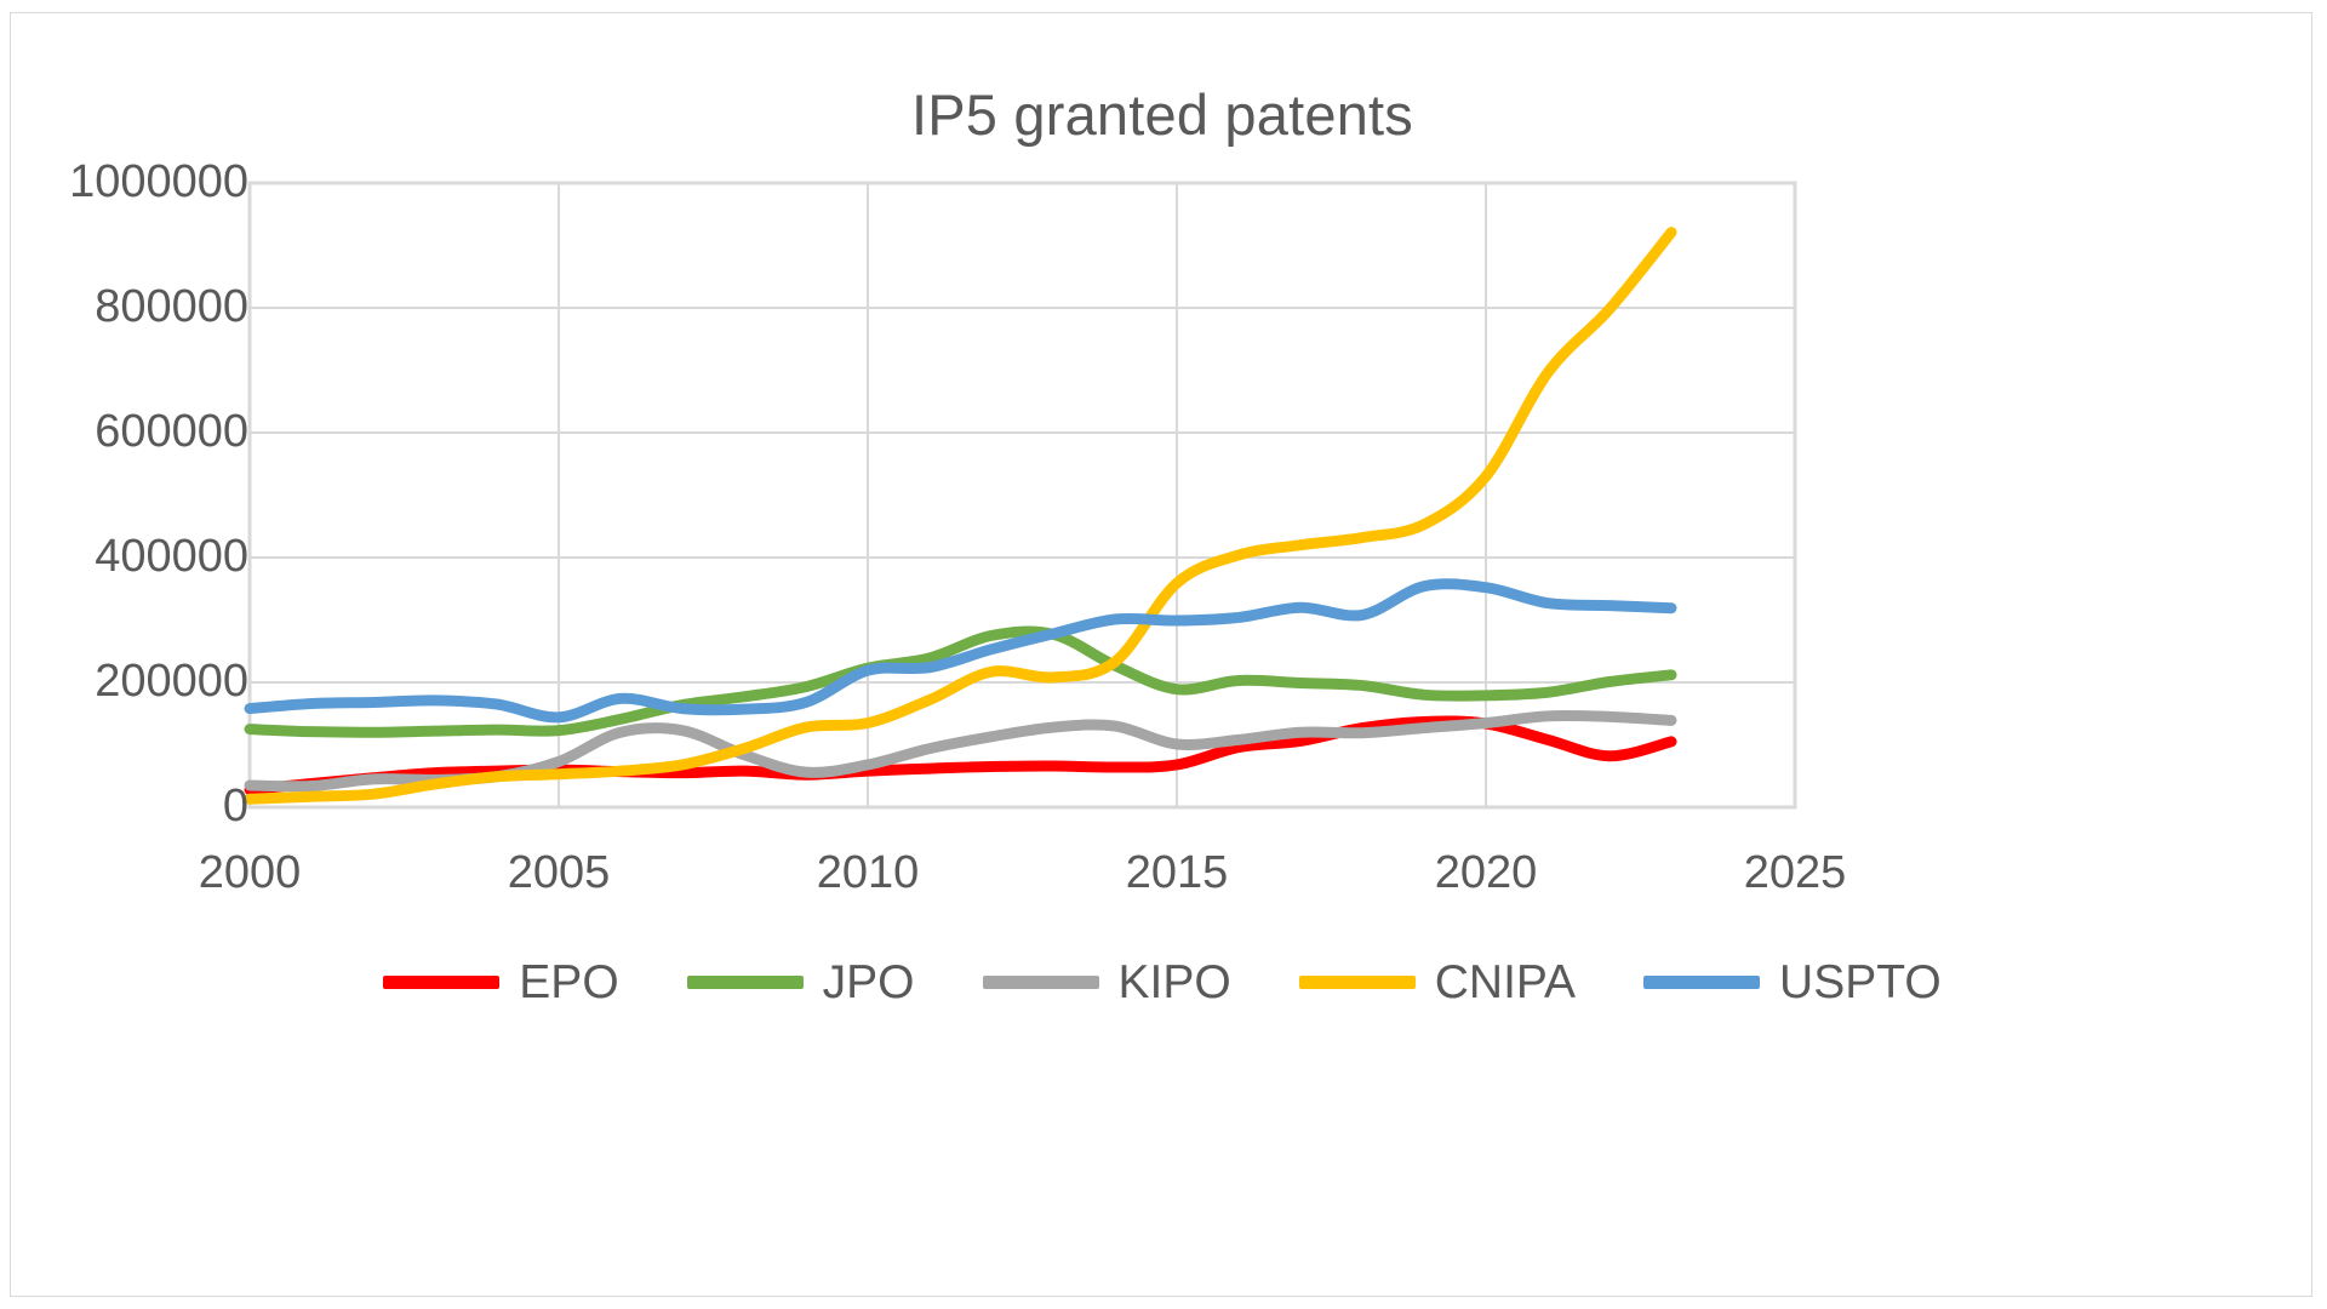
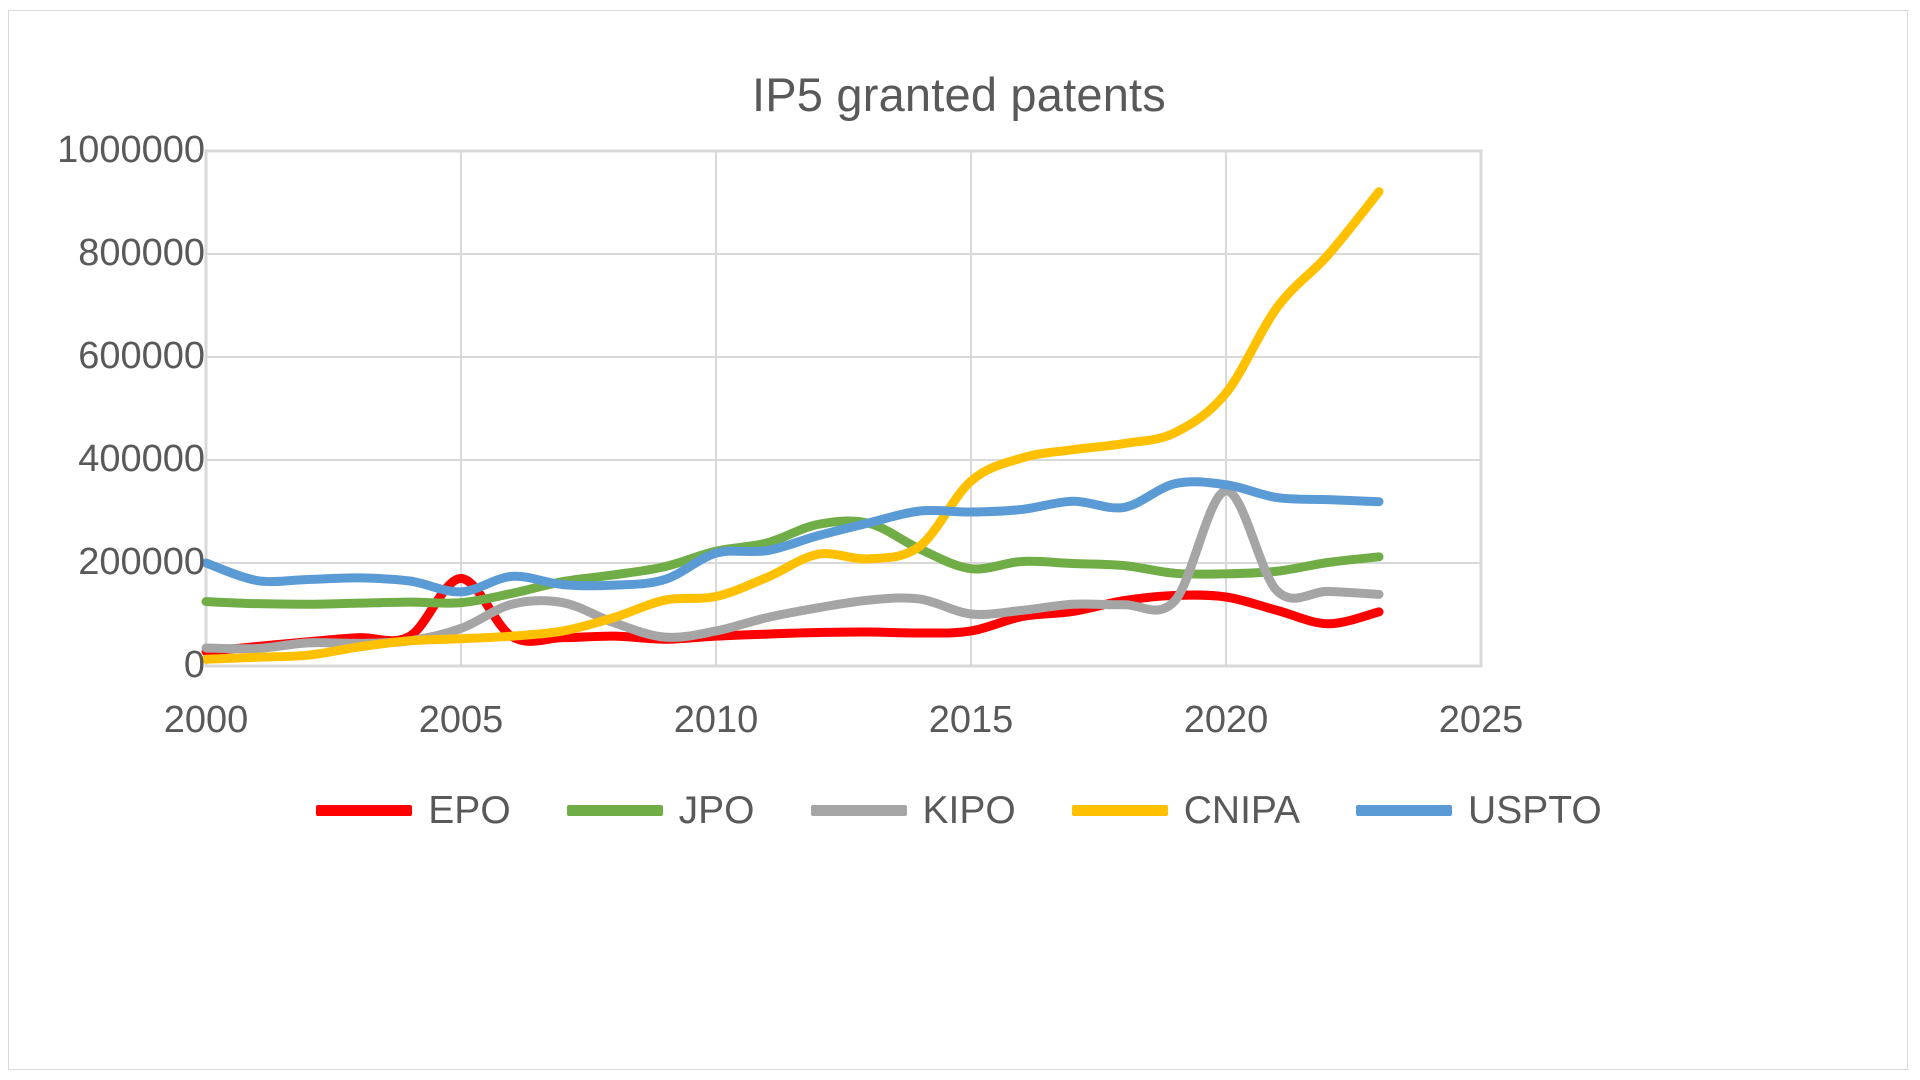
USPTO/2000: 160000 -> 200000
EPO/2005: 60000 -> 170000
KIPO/2020: 140000 -> 340000
